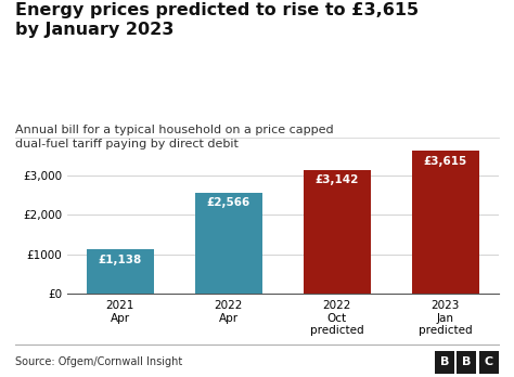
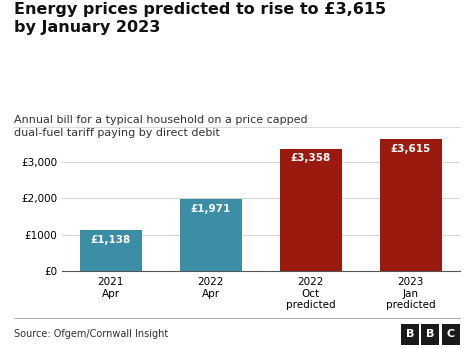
2022 Apr: £2,566 -> £1,971
2022 Oct predicted: £3,142 -> £3,358
